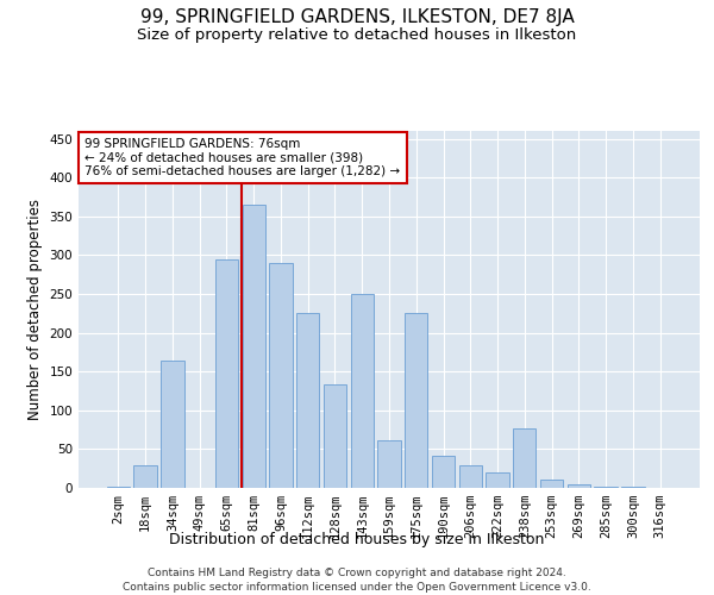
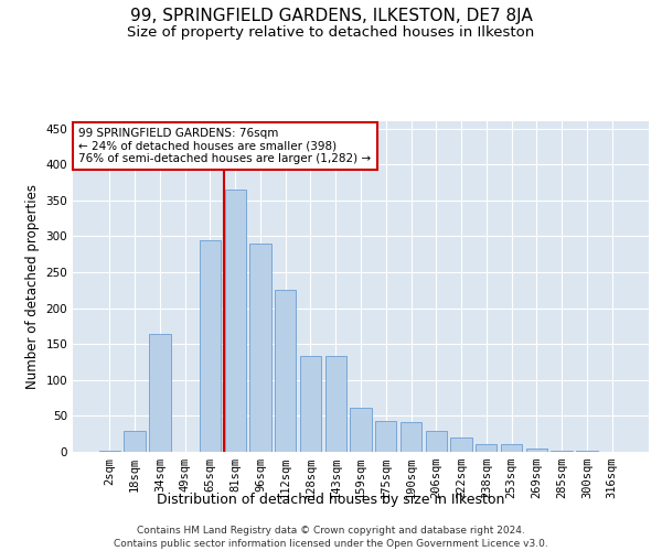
143sqm: 250 -> 133
175sqm: 226 -> 43
238sqm: 76 -> 10
